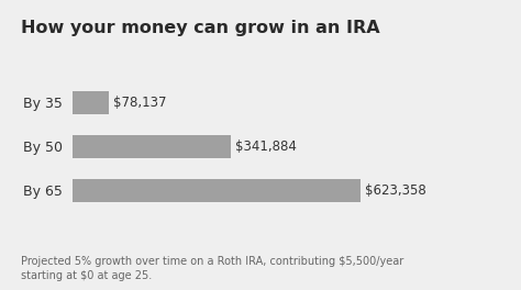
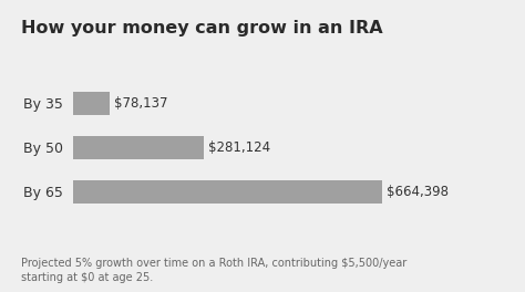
By 50: $341,884 -> $281,124
By 65: $623,358 -> $664,398
